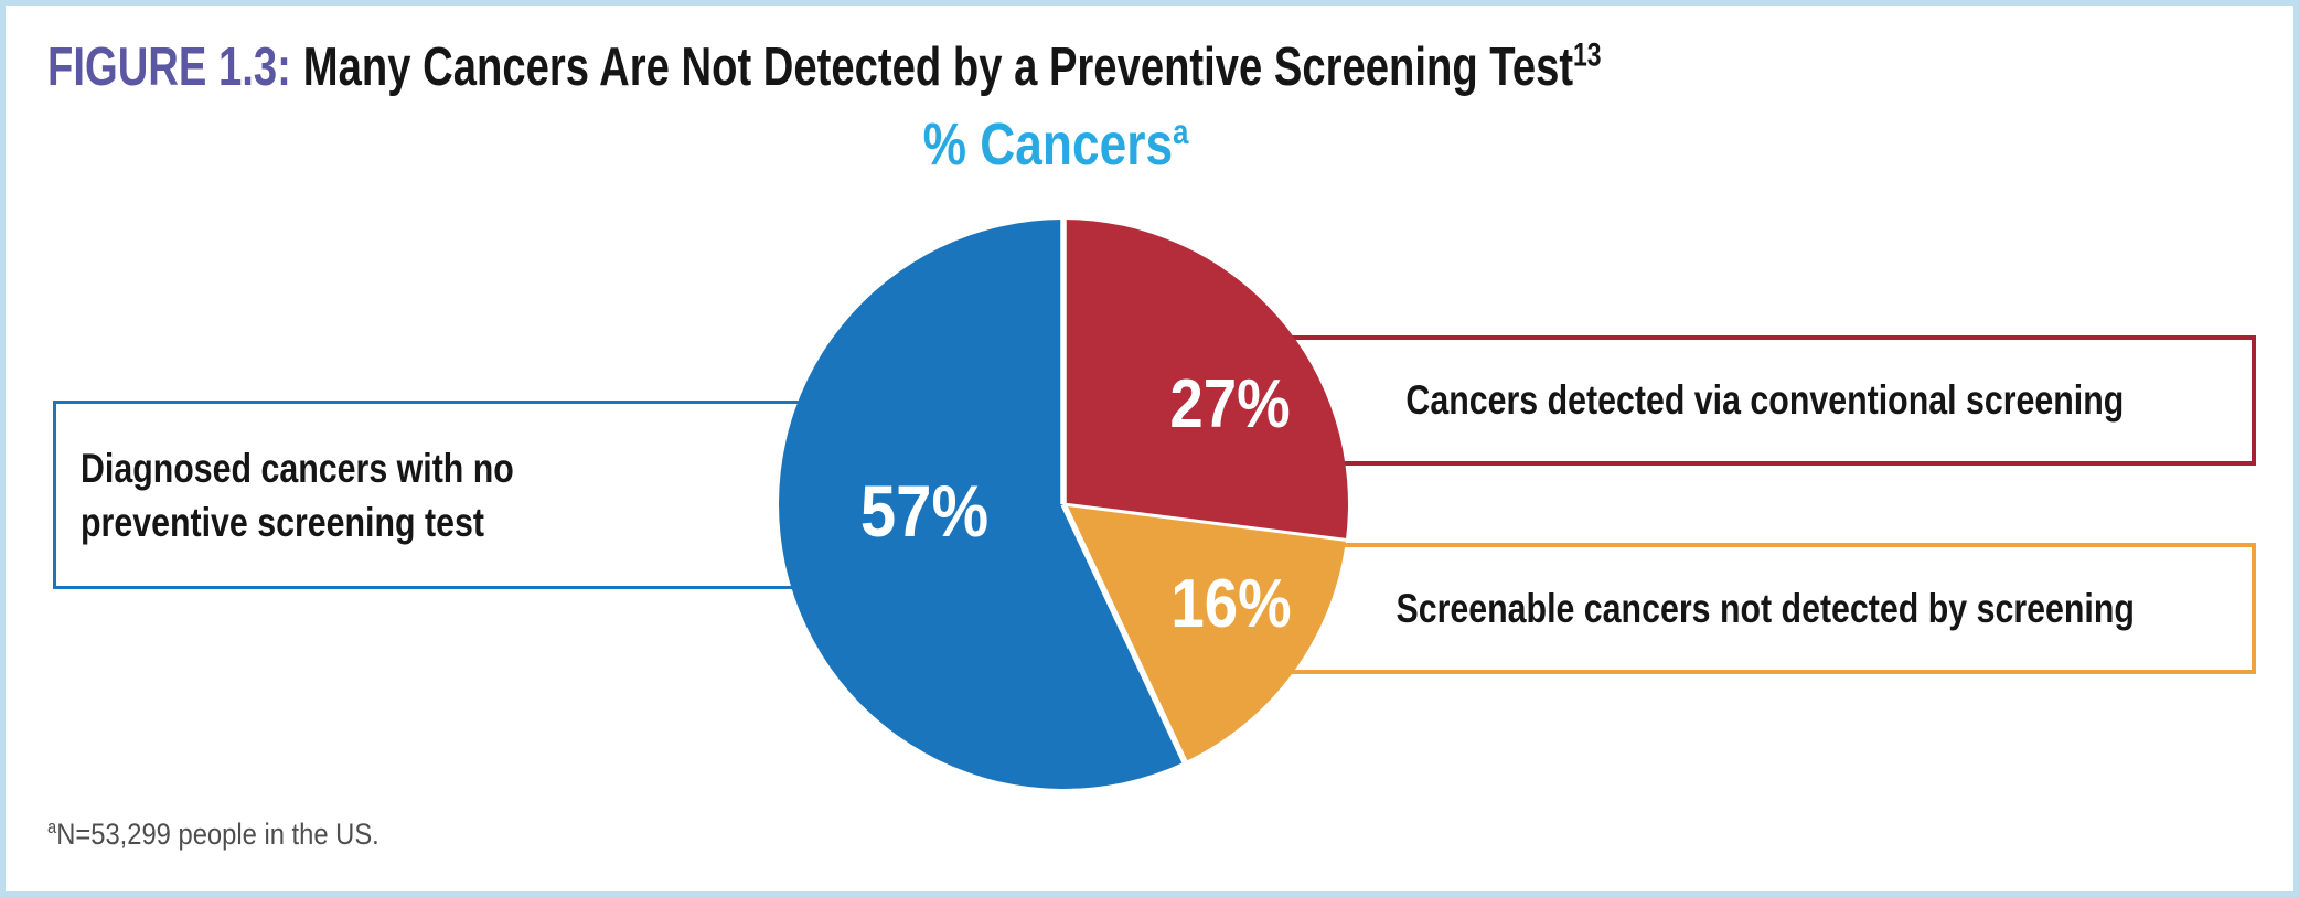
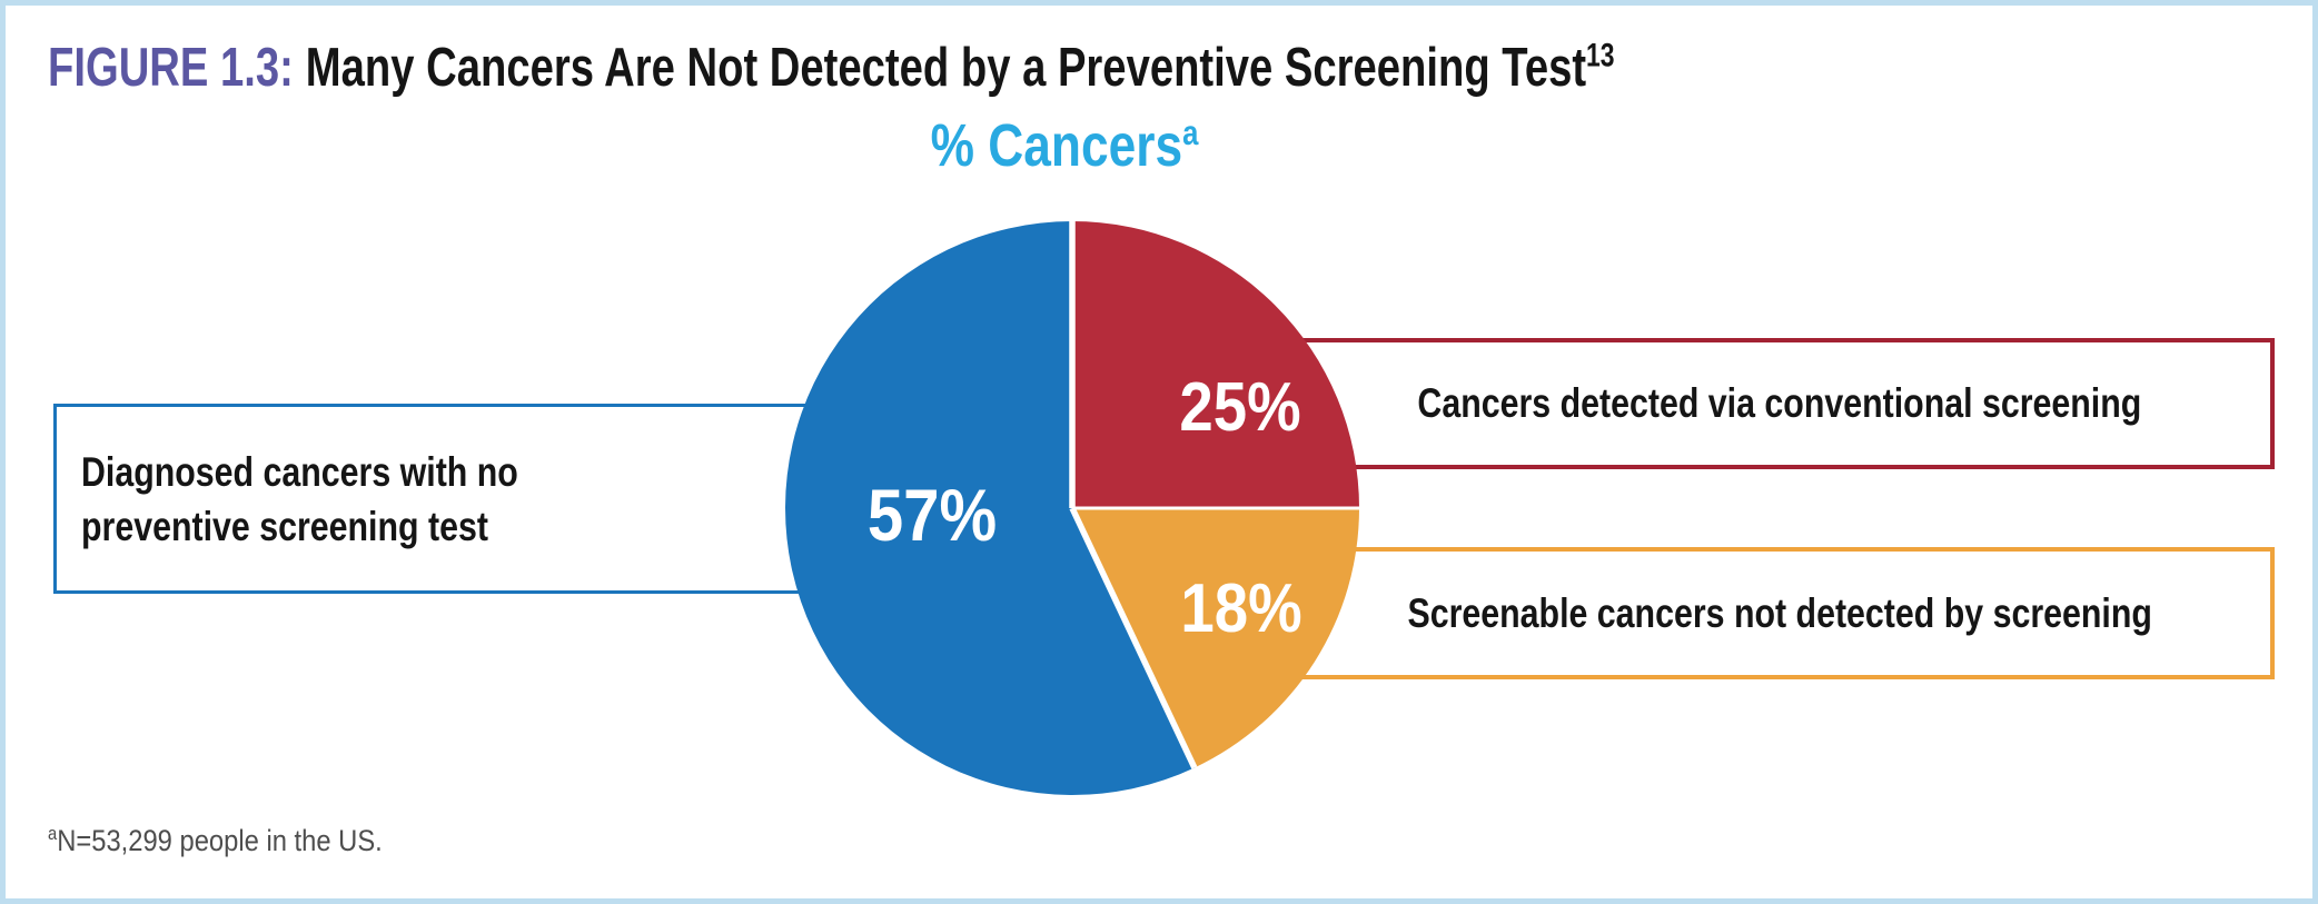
Cancers detected via conventional screening: 27% -> 25%
Screenable cancers not detected by screening: 16% -> 18%
